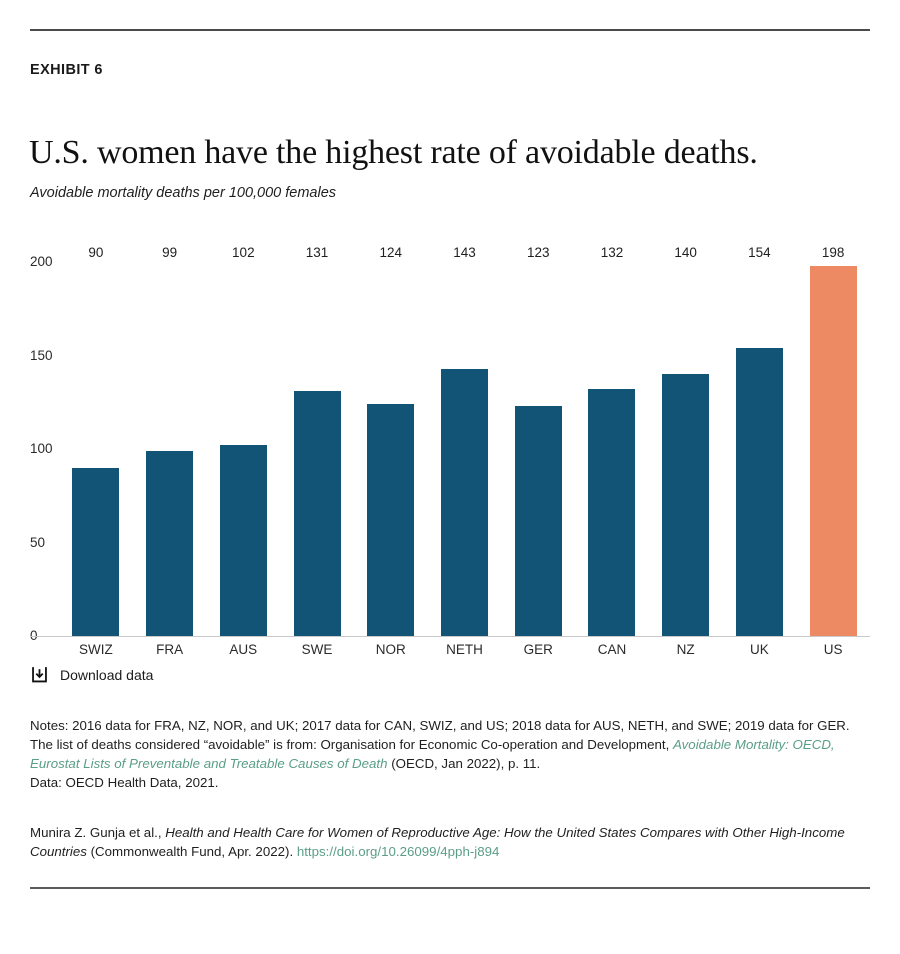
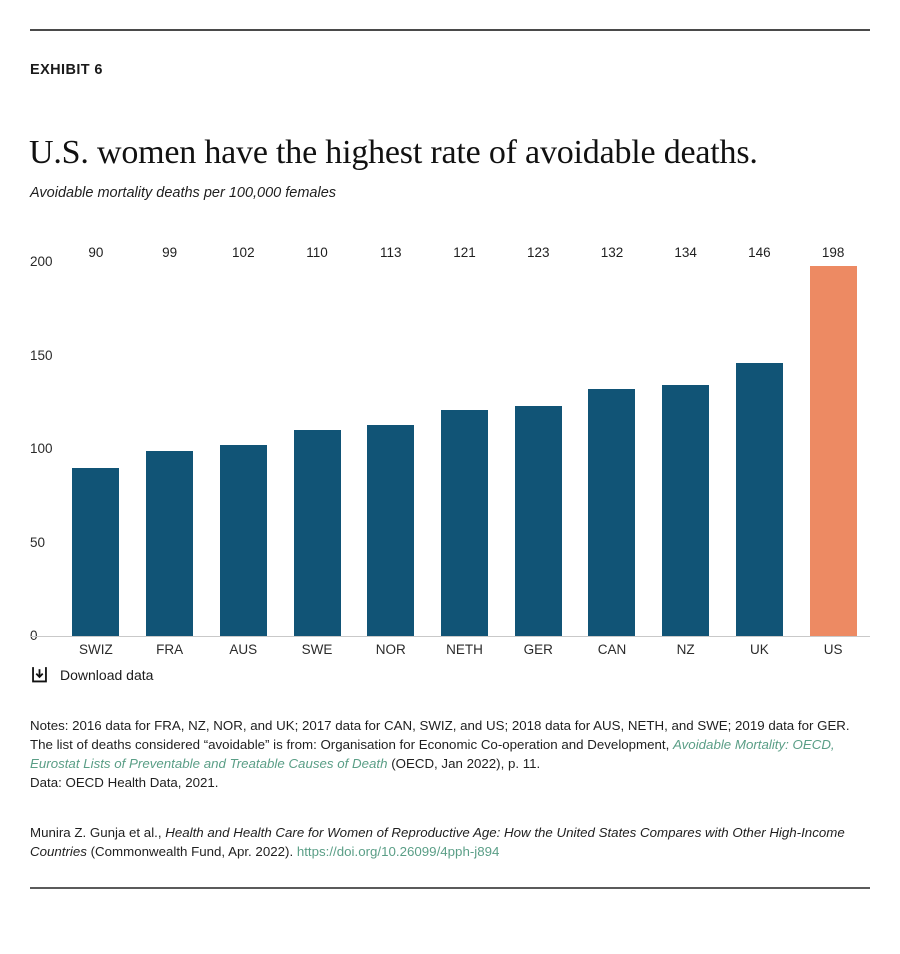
SWE: 131 -> 110
NOR: 124 -> 113
NETH: 143 -> 121
NZ: 140 -> 134
UK: 154 -> 146
